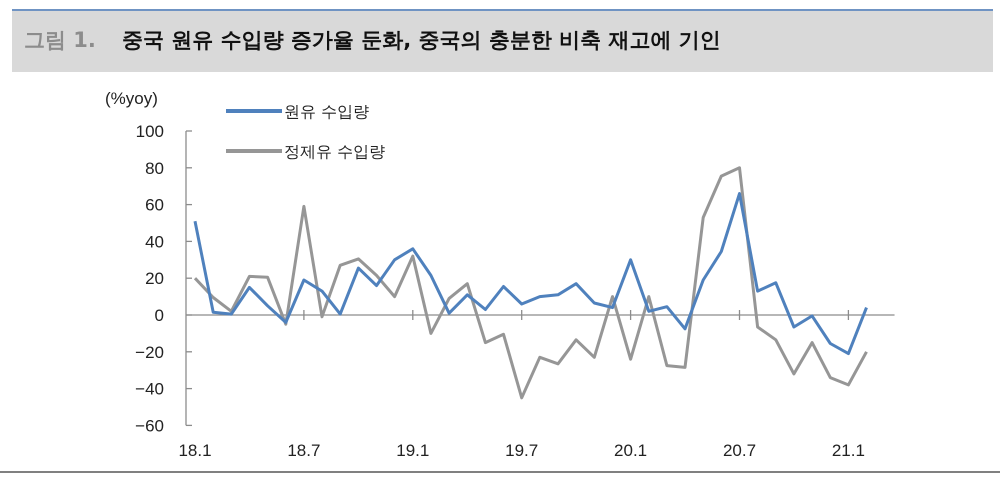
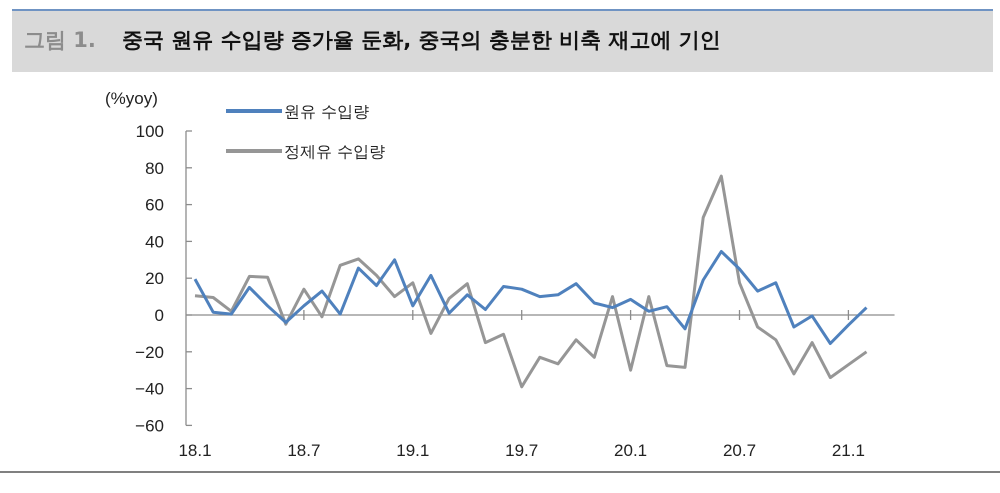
원유 수입량/18.1: 51 -> 20
정제유 수입량/18.1: 20 -> 10
원유 수입량/18.7: 19 -> 5
정제유 수입량/18.7: 59 -> 14
원유 수입량/19.1: 36 -> 5
정제유 수입량/19.1: 32 -> 18
원유 수입량/19.7: 6 -> 14
정제유 수입량/19.7: -45 -> -39
원유 수입량/20.1: 30 -> 8
정제유 수입량/20.1: -24 -> -30
원유 수입량/20.7: 66 -> 25
정제유 수입량/20.7: 80 -> 18
원유 수입량/21.1: -21 -> -6
정제유 수입량/21.1: -38 -> -27
